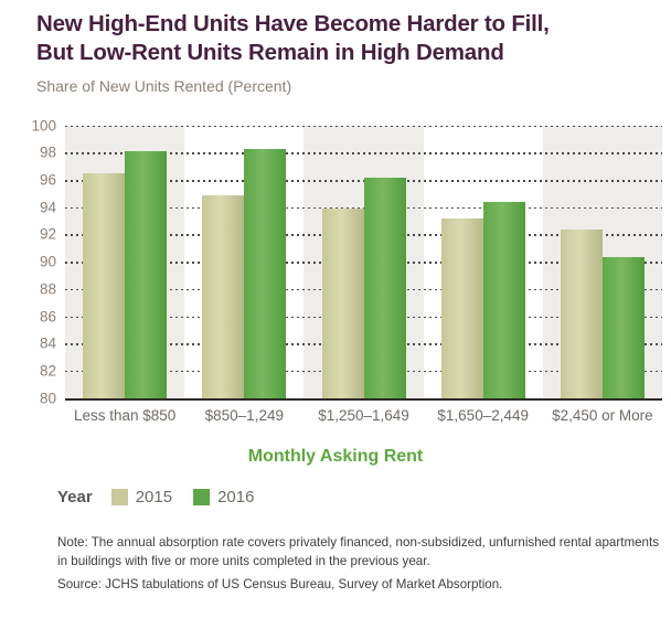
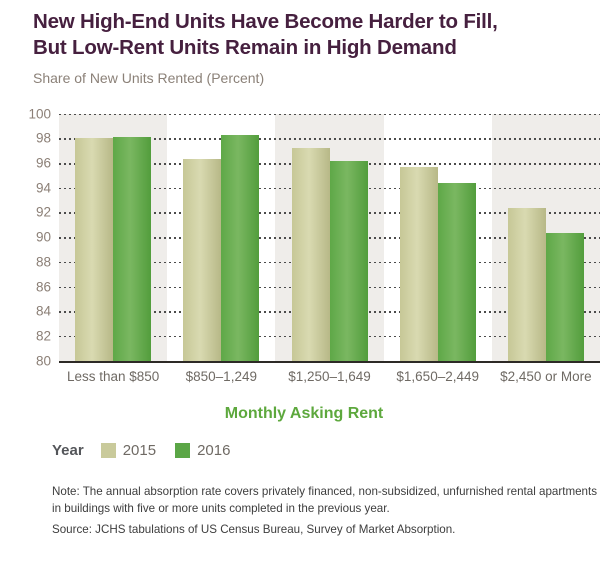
2015/Less than $850: 96.5 -> 98.0
2015/$850–1,249: 94.9 -> 96.3
2015/$1,250–1,649: 93.9 -> 97.2
2015/$1,650–2,449: 93.2 -> 95.7
